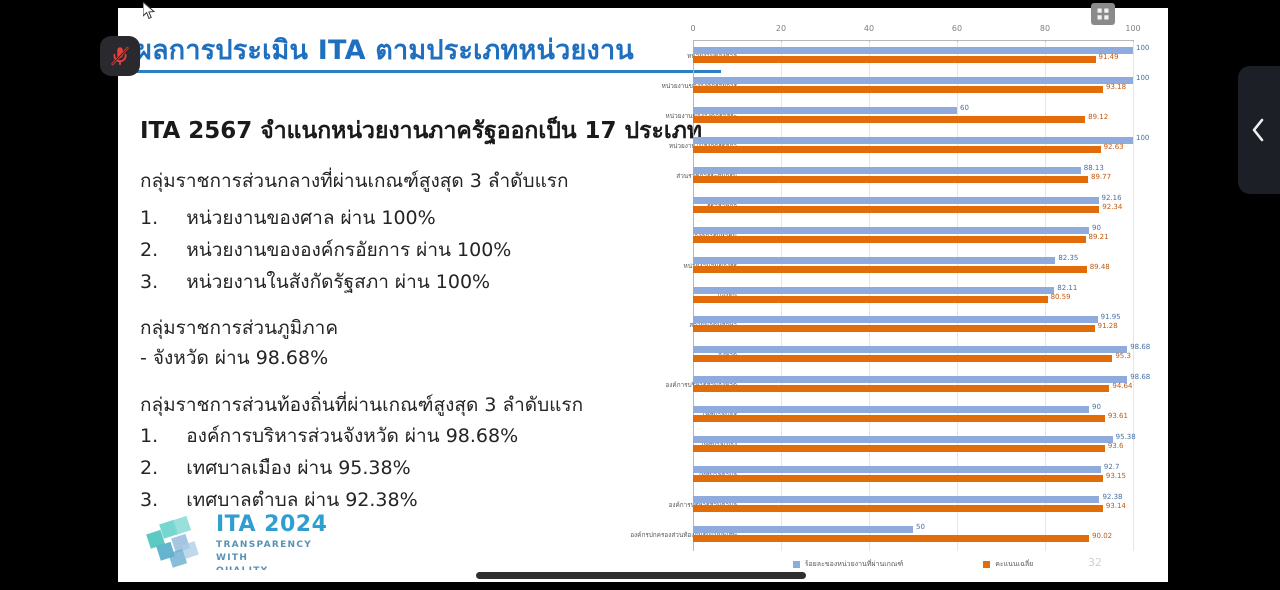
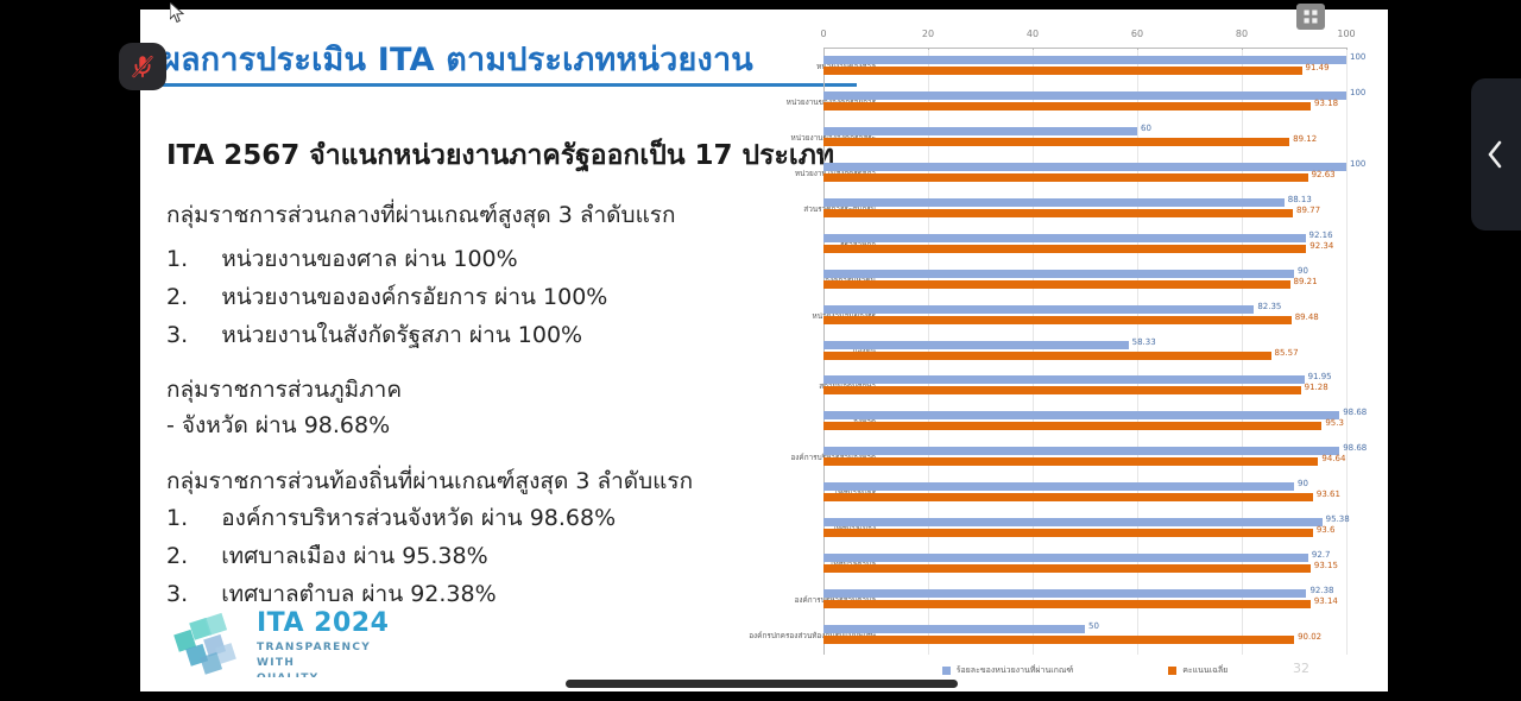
ร้อยละของหน่วยงานที่ผ่านเกณฑ์/กองทุน: 82.11 -> 58.33
คะแนนเฉลี่ย/กองทุน: 80.59 -> 85.57
